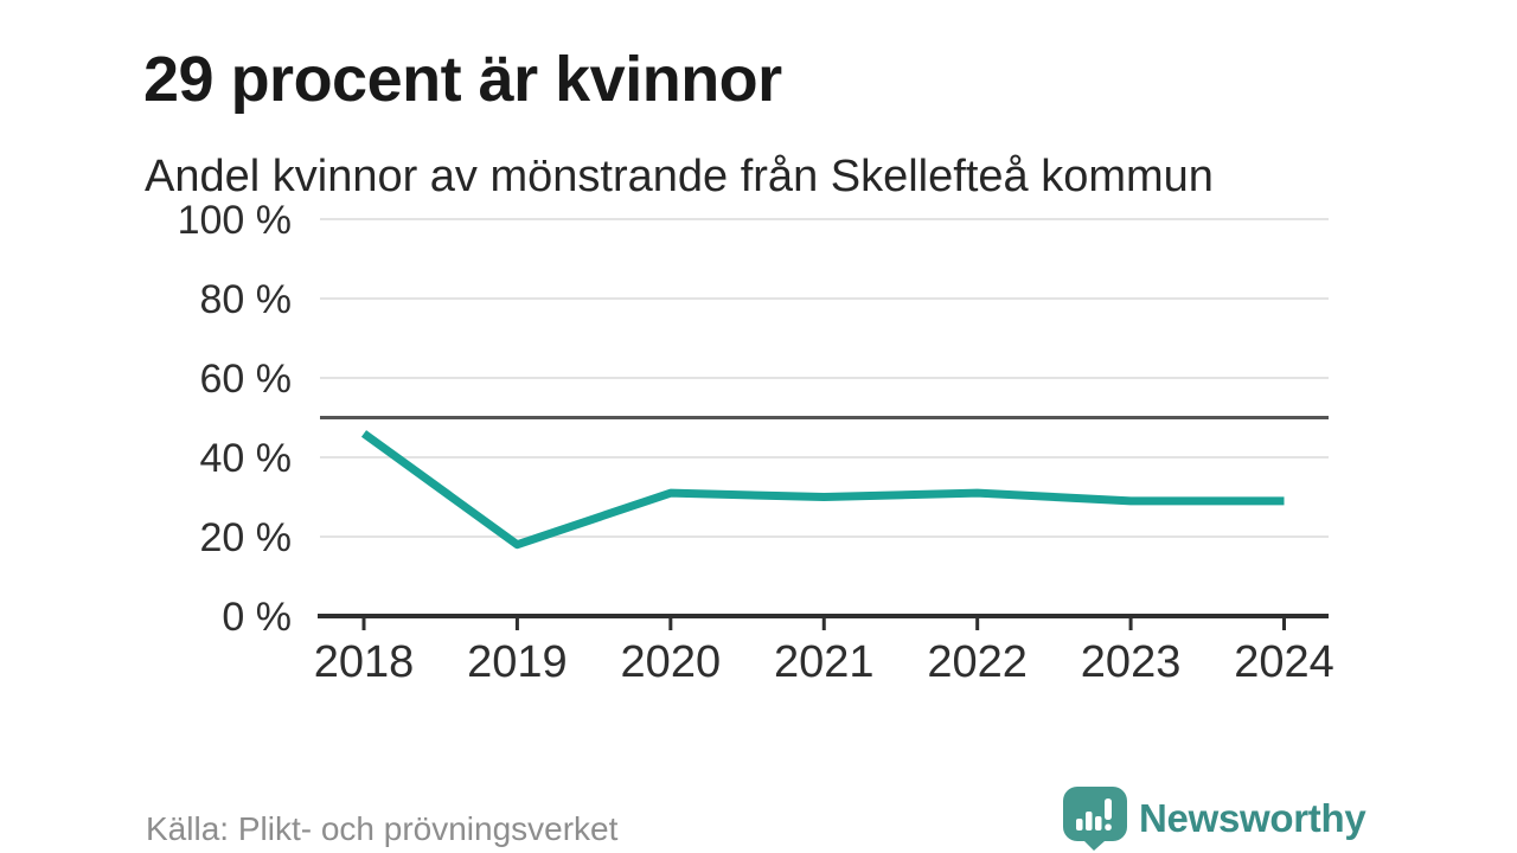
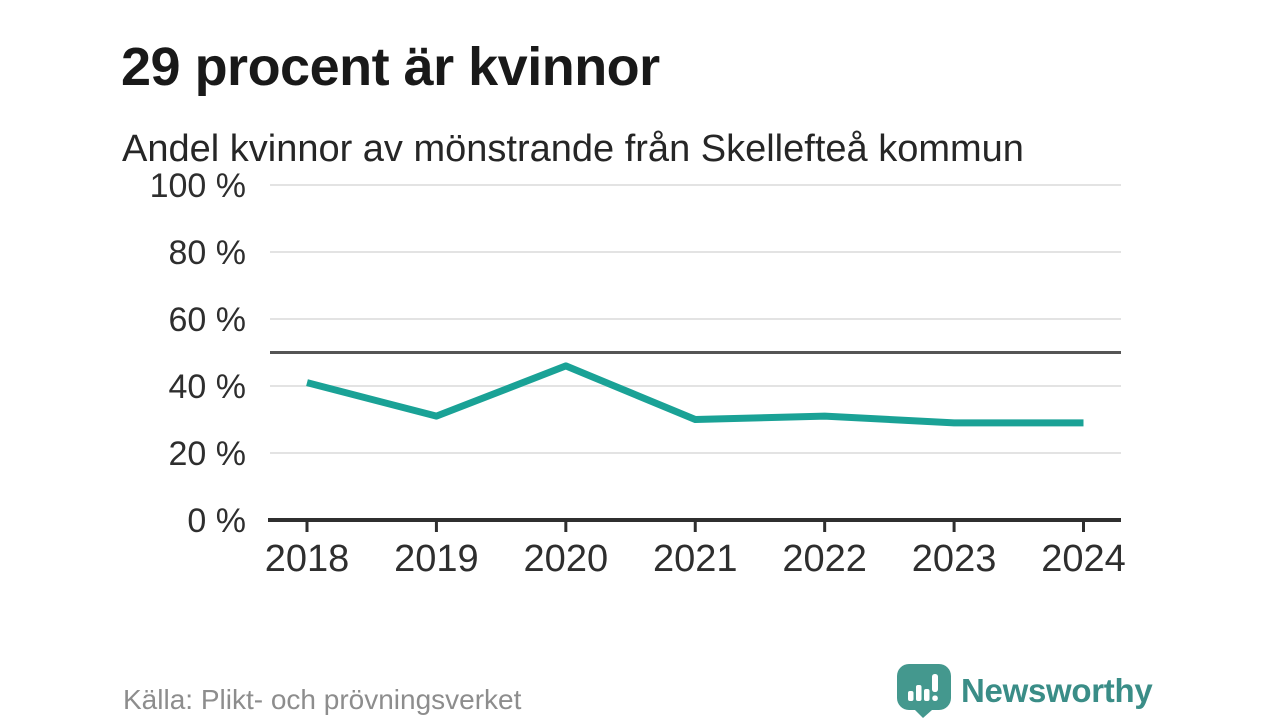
2018: 46% -> 41%
2019: 18% -> 31%
2020: 31% -> 46%
